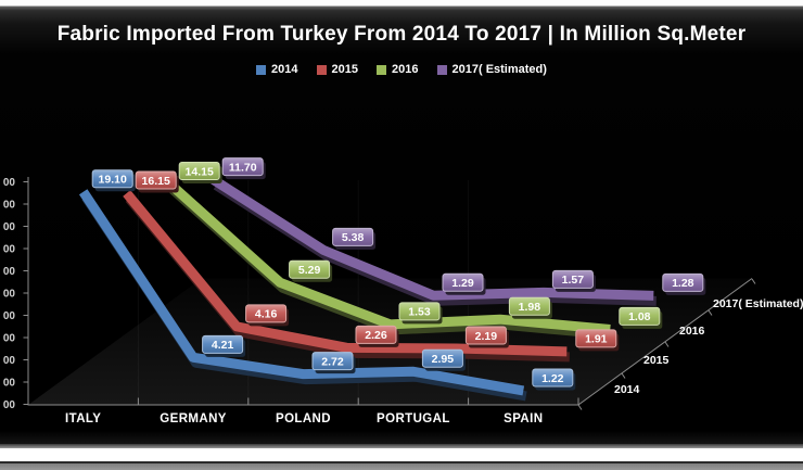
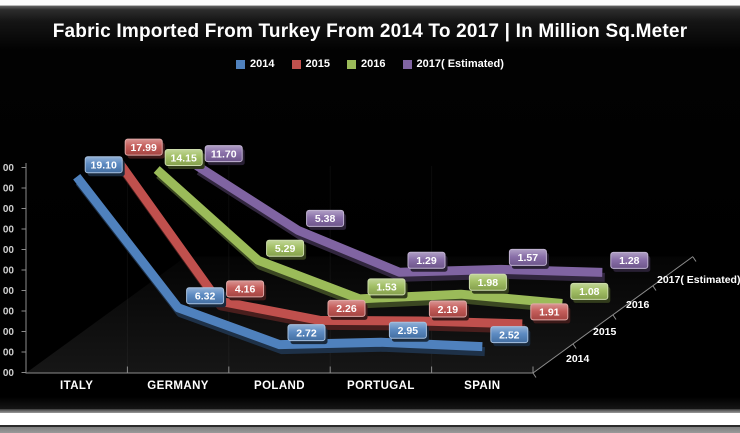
2015/ITALY: 16.15 -> 17.99
2014/GERMANY: 4.21 -> 6.32
2014/SPAIN: 1.22 -> 2.52
